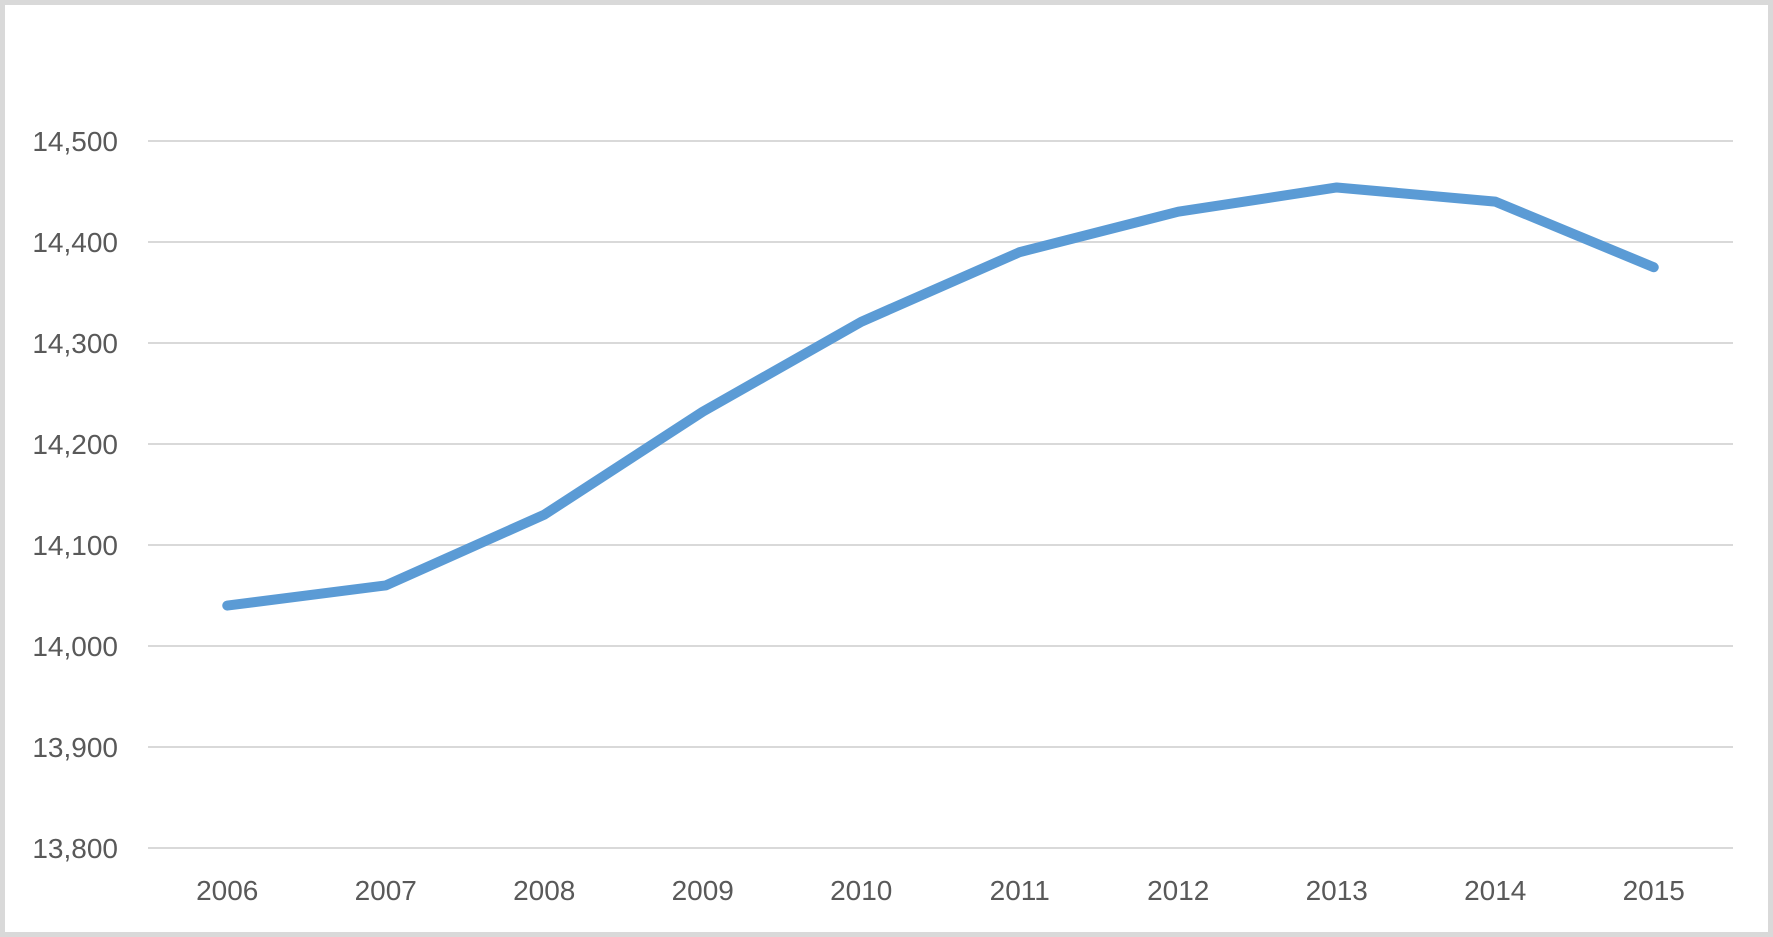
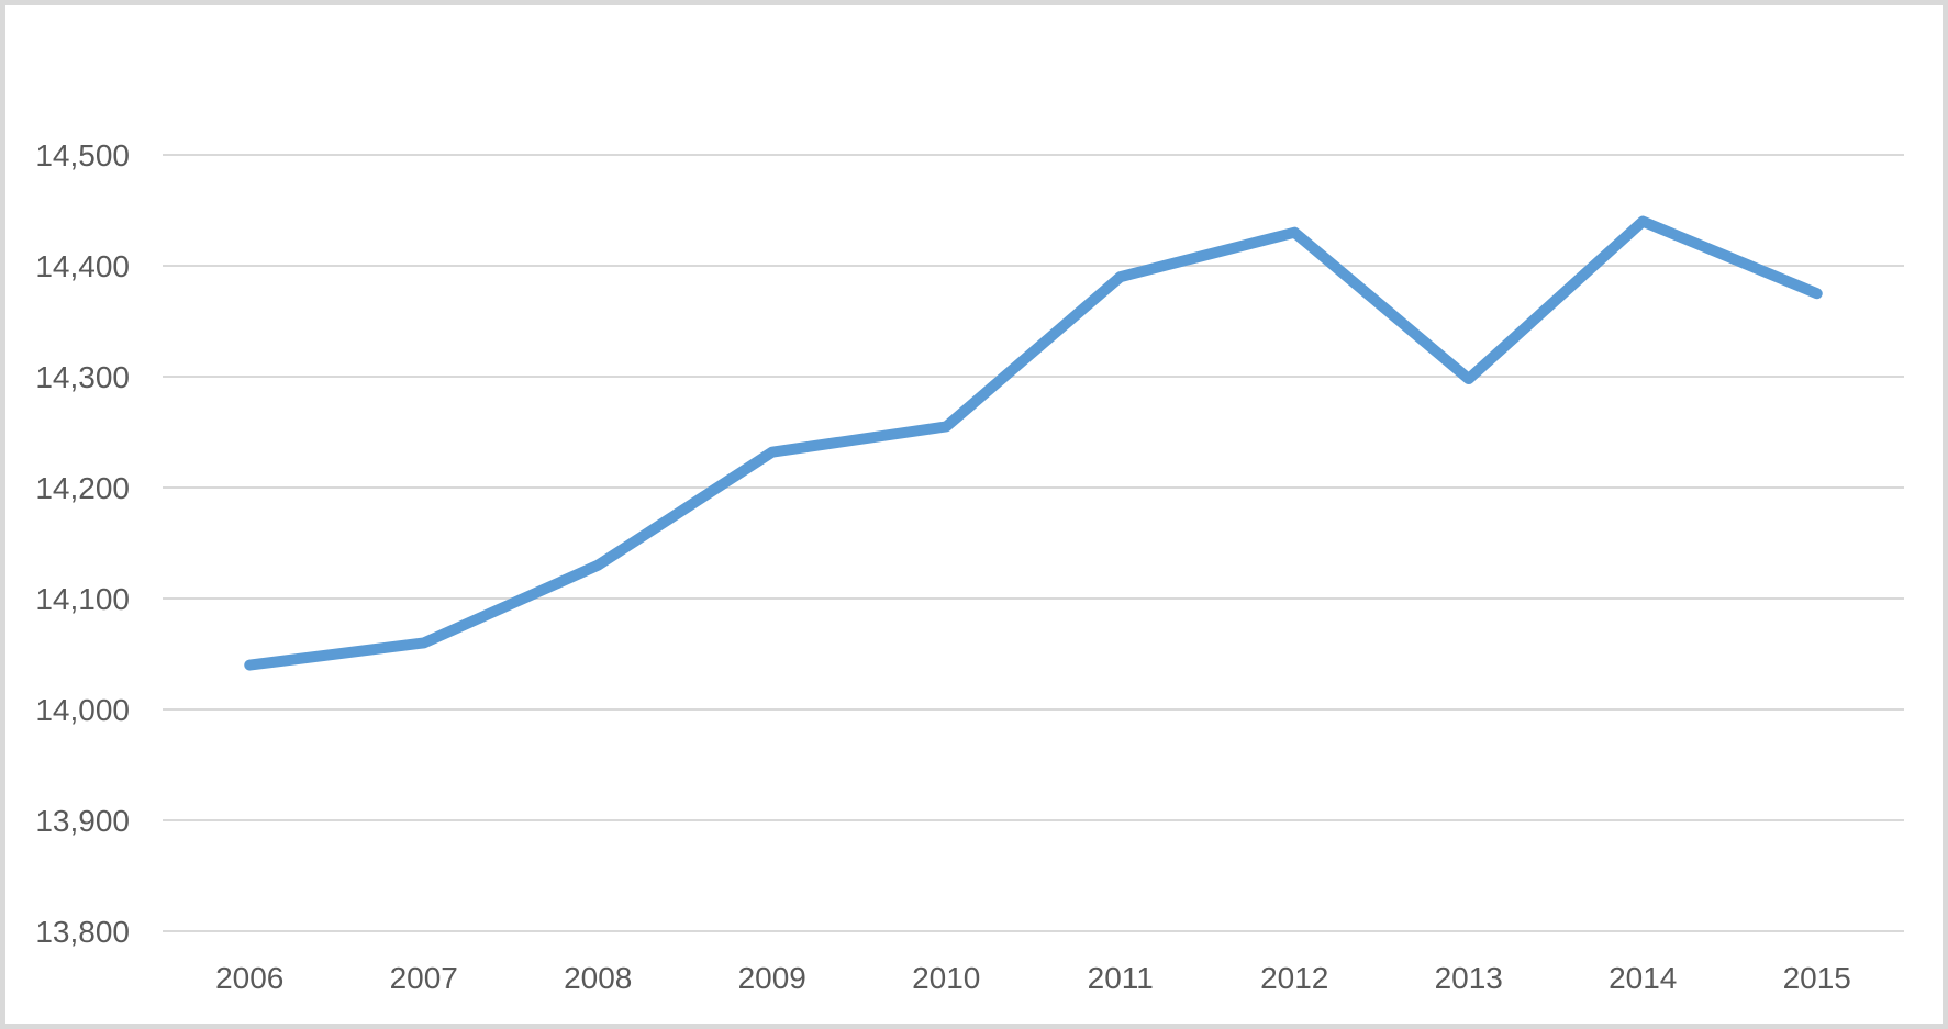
2010: 14321 -> 14255
2013: 14454 -> 14298
